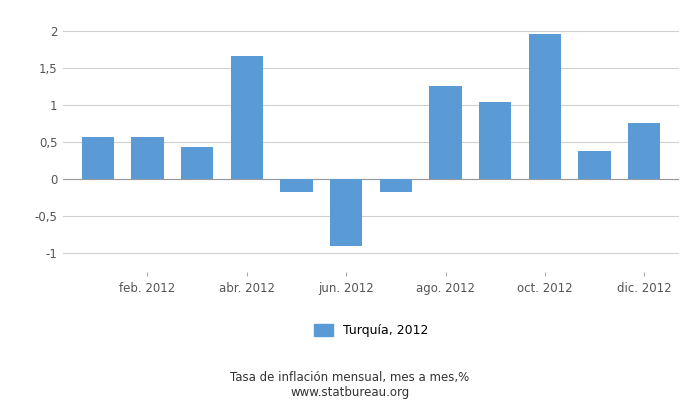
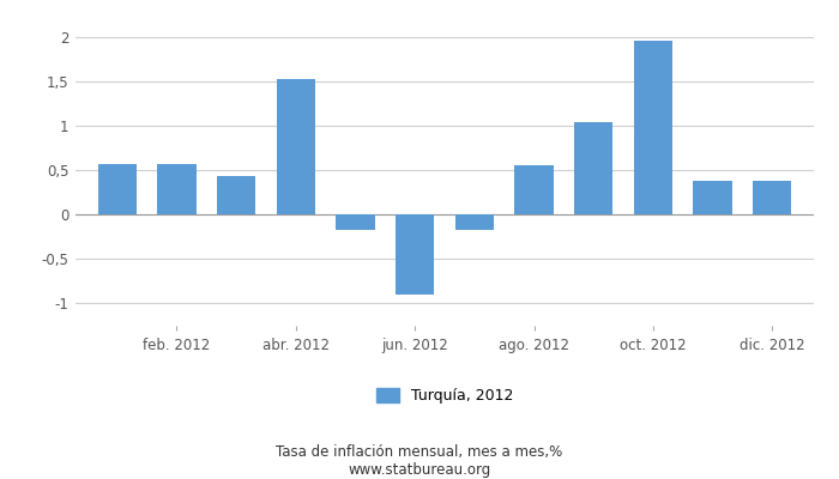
abr. 2012: 1,66 -> 1,52
ago. 2012: 1,26 -> 0,55
dic. 2012: 0,76 -> 0,38
